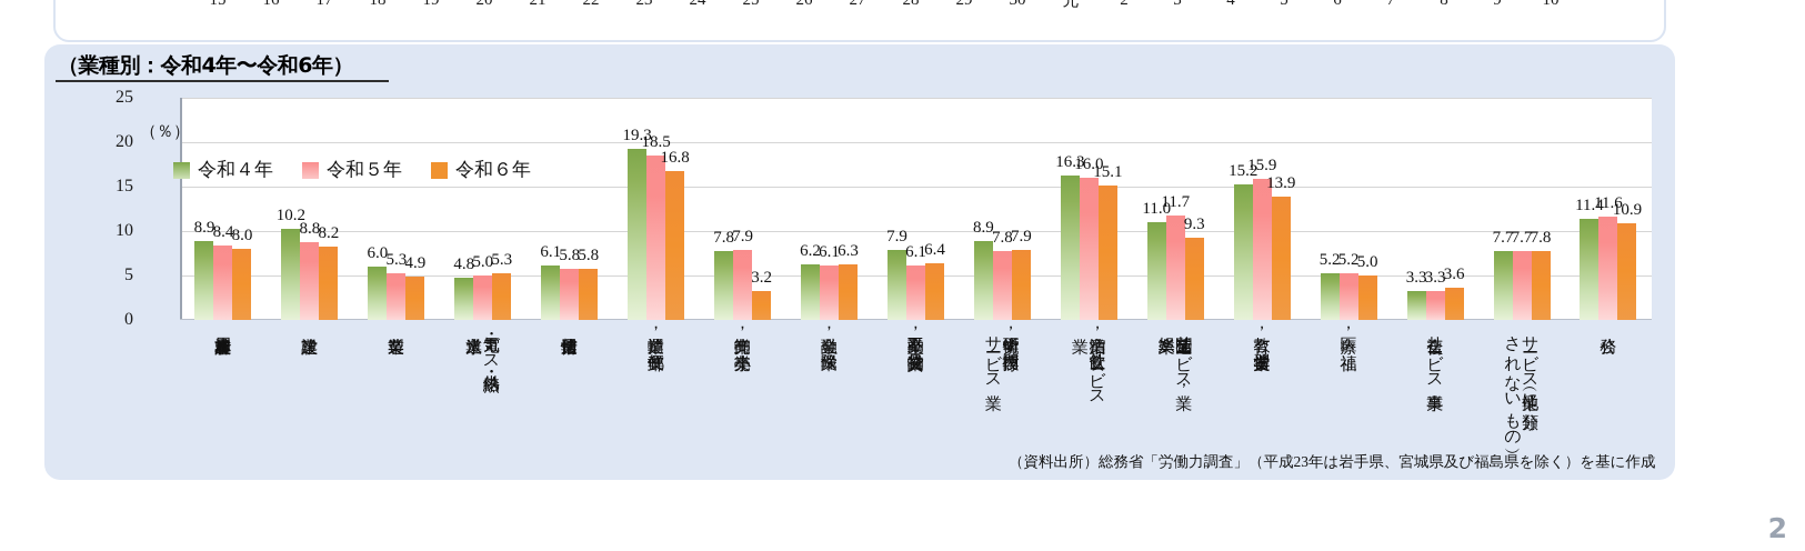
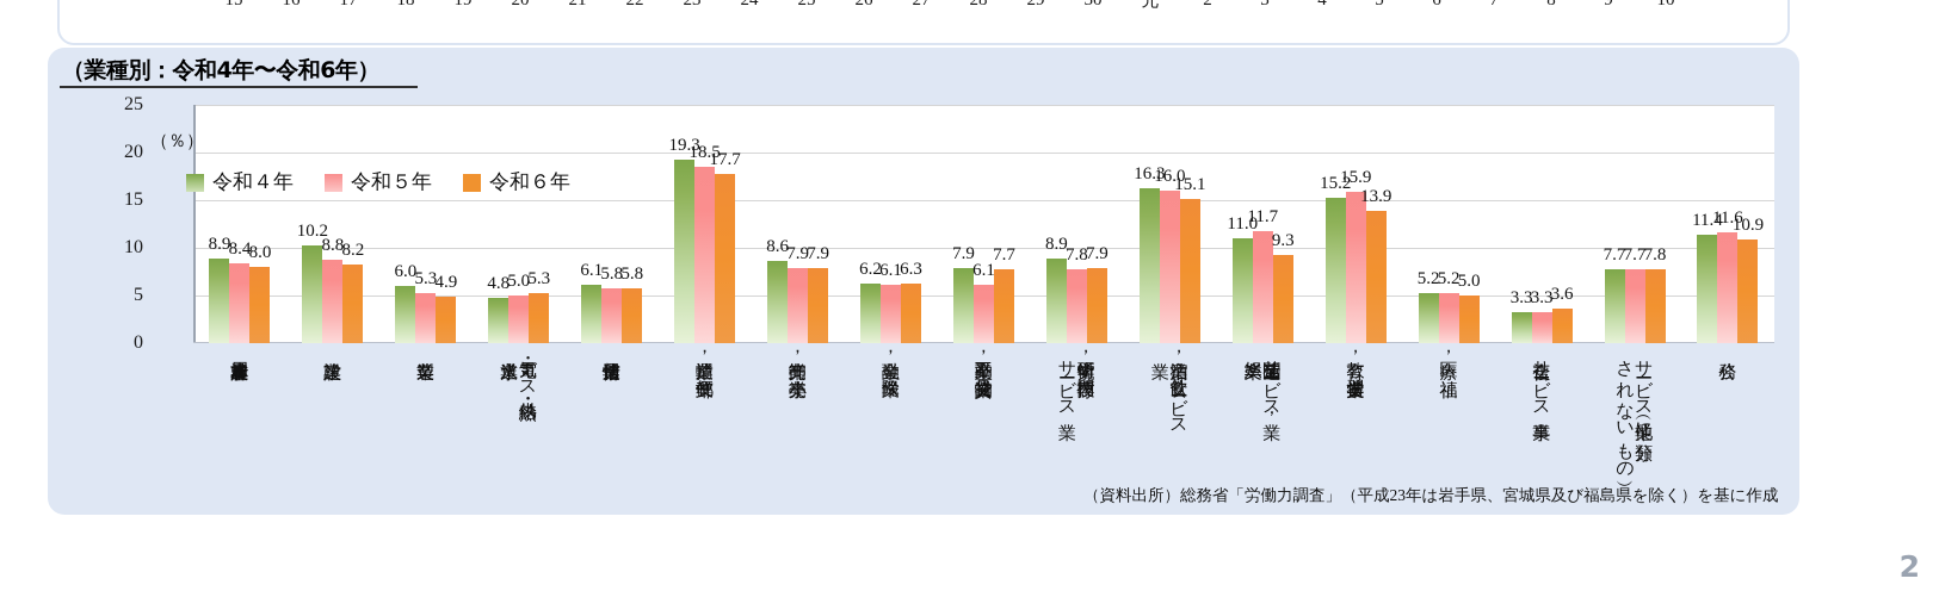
令和６年/運輸業，郵便業: 16.8 -> 17.7
令和４年/卸売業，小売業: 7.8 -> 8.6
令和６年/卸売業，小売業: 3.2 -> 7.9
令和６年/不動産業，物品賃貸業: 6.4 -> 7.7
